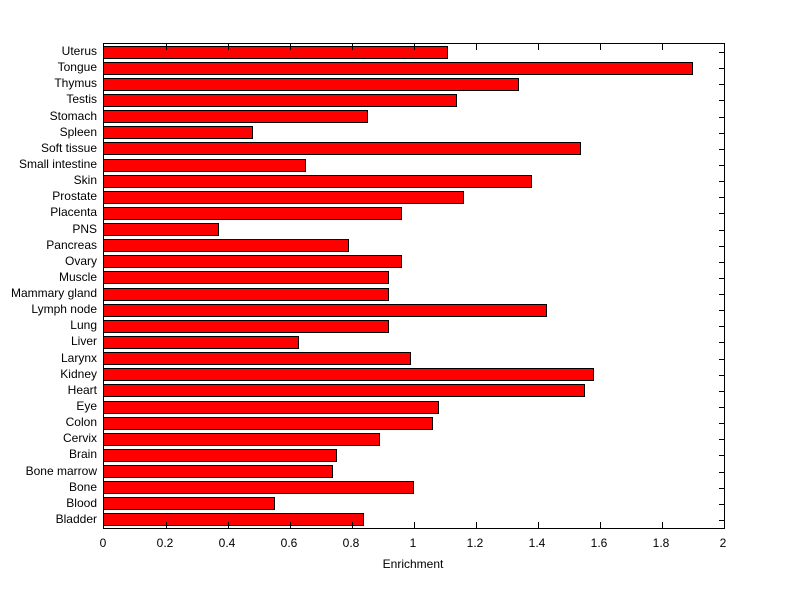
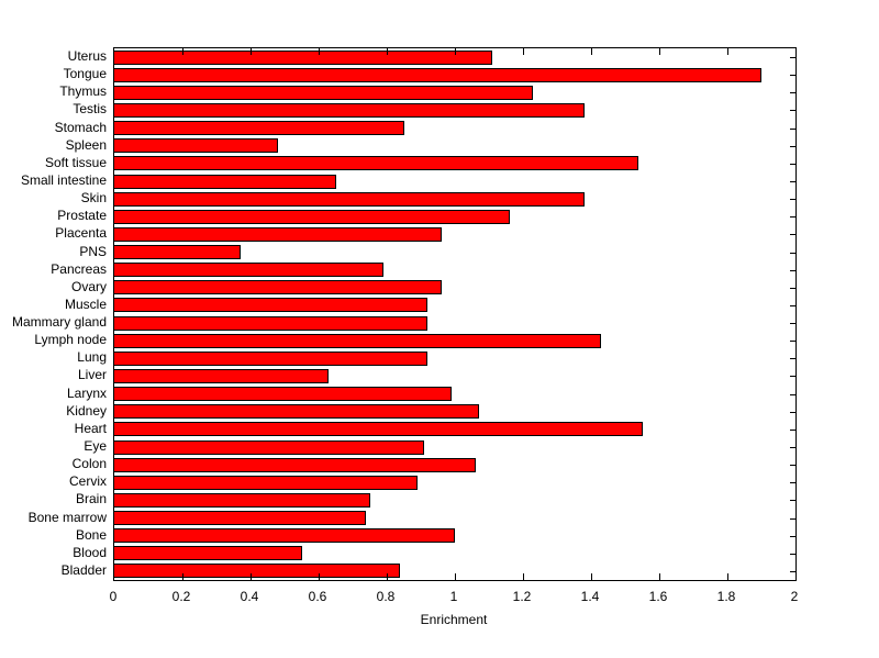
Thymus: 1.34 -> 1.23
Testis: 1.14 -> 1.38
Kidney: 1.58 -> 1.07
Eye: 1.08 -> 0.91
